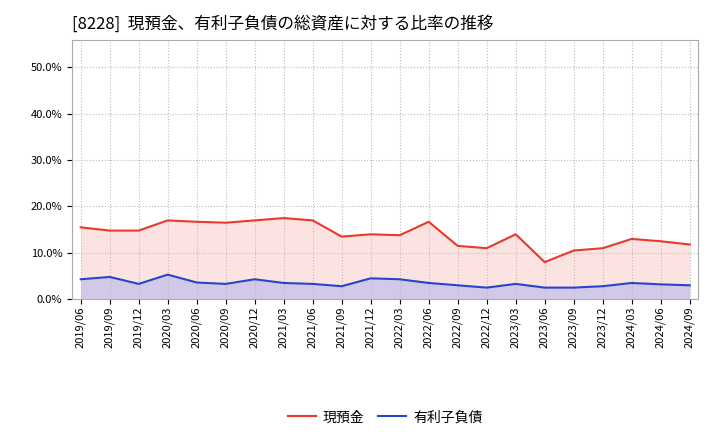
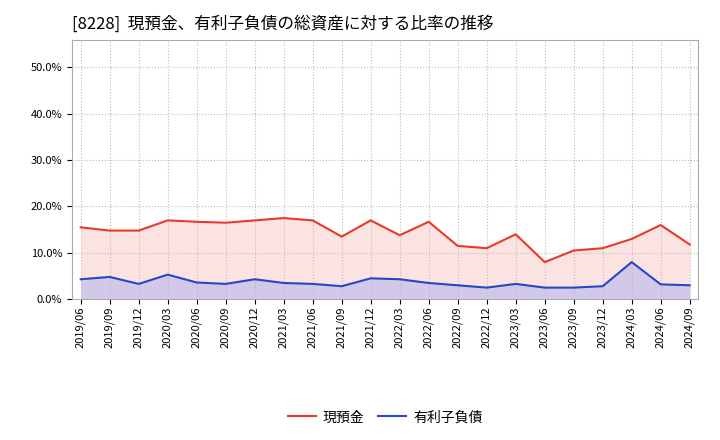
現預金/2021/12: 14.0% -> 17.0%
有利子負債/2024/03: 3.5% -> 8.0%
現預金/2024/06: 12.5% -> 16.0%
